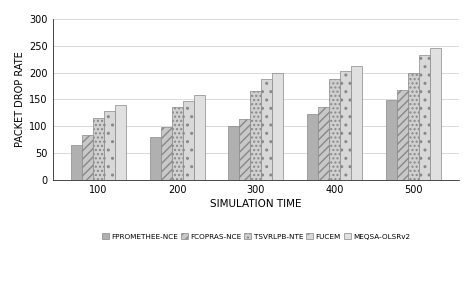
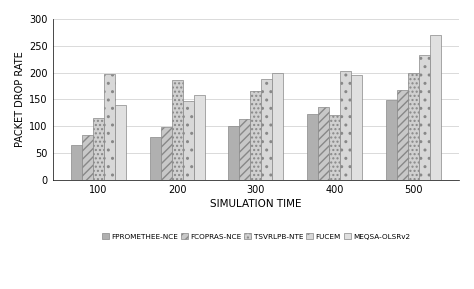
FUCEM/100: 128 -> 198
TSVRLPB-NTE/200: 135 -> 186
TSVRLPB-NTE/400: 188 -> 120
MEQSA-OLSRv2/400: 213 -> 196
MEQSA-OLSRv2/500: 245 -> 270
